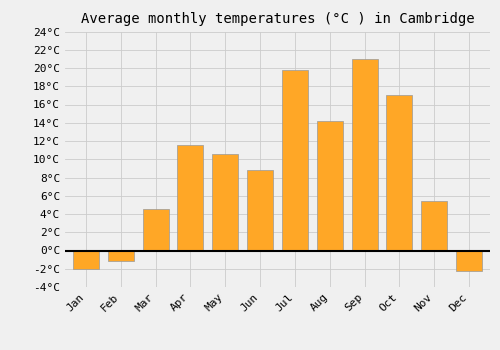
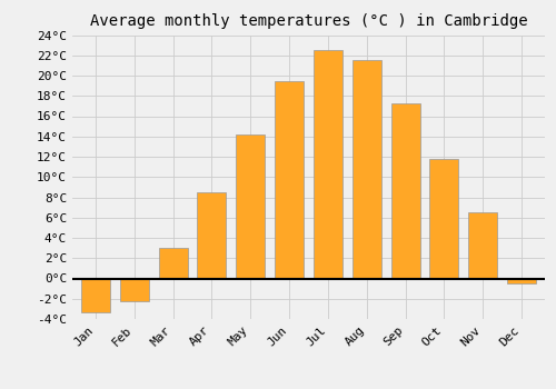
Jan: -2.0°C -> -3.3°C
Feb: -1.2°C -> -2.2°C
Mar: 4.6°C -> 3.0°C
Apr: 11.6°C -> 8.5°C
May: 10.6°C -> 14.2°C
Jun: 8.8°C -> 19.5°C
Jul: 19.8°C -> 22.5°C
Aug: 14.2°C -> 21.5°C
Sep: 21.0°C -> 17.3°C
Oct: 17.0°C -> 11.8°C
Nov: 5.4°C -> 6.5°C
Dec: -2.2°C -> -0.5°C
